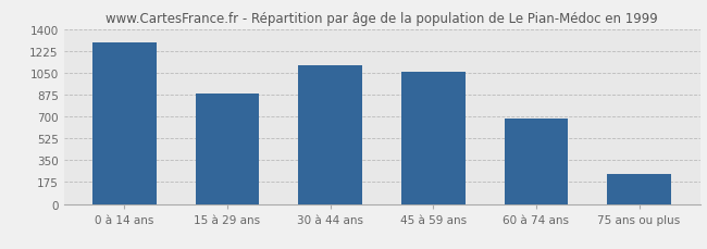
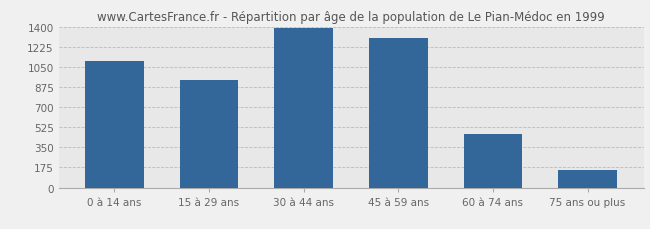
0 à 14 ans: 1290 -> 1100
15 à 29 ans: 880 -> 940
30 à 44 ans: 1110 -> 1390
45 à 59 ans: 1060 -> 1300
60 à 74 ans: 680 -> 470
75 ans ou plus: 240 -> 160
